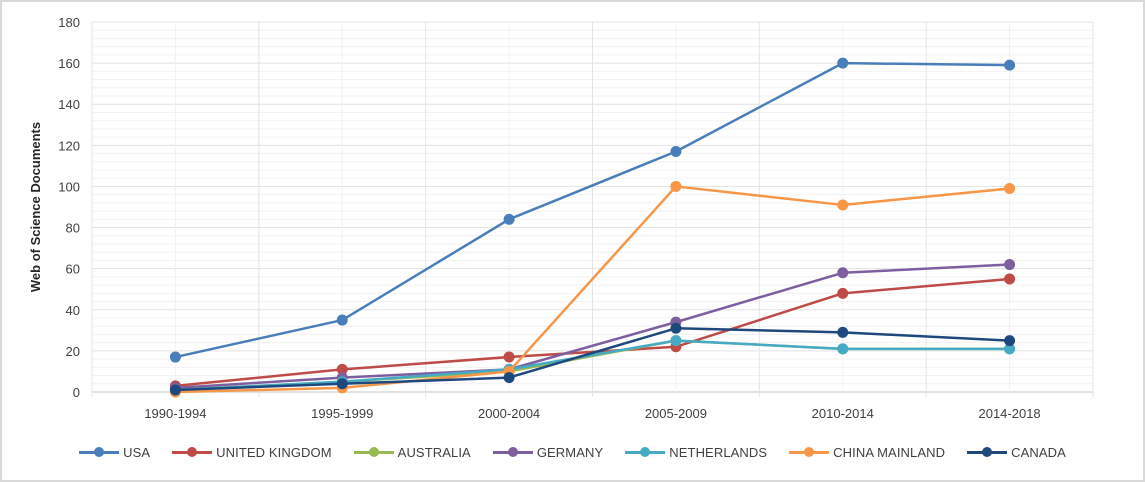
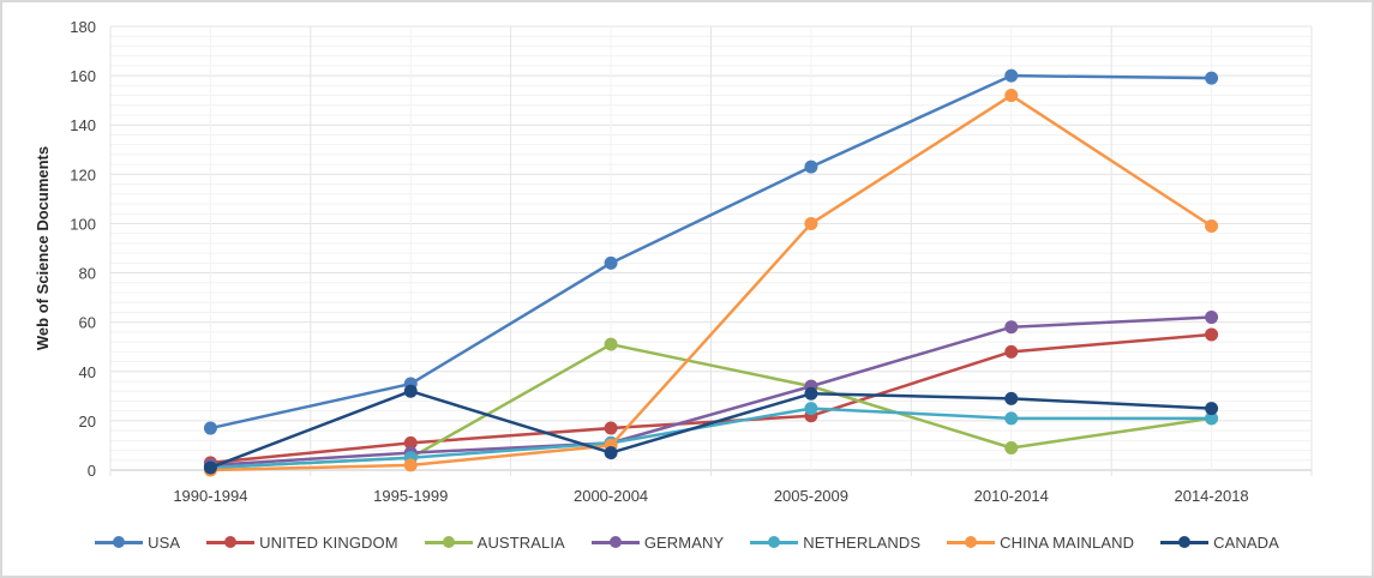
CANADA/1995-1999: 4 -> 32
AUSTRALIA/2000-2004: 10 -> 51
USA/2005-2009: 117 -> 123
AUSTRALIA/2005-2009: 25 -> 34
AUSTRALIA/2010-2014: 21 -> 9
CHINA MAINLAND/2010-2014: 91 -> 152
